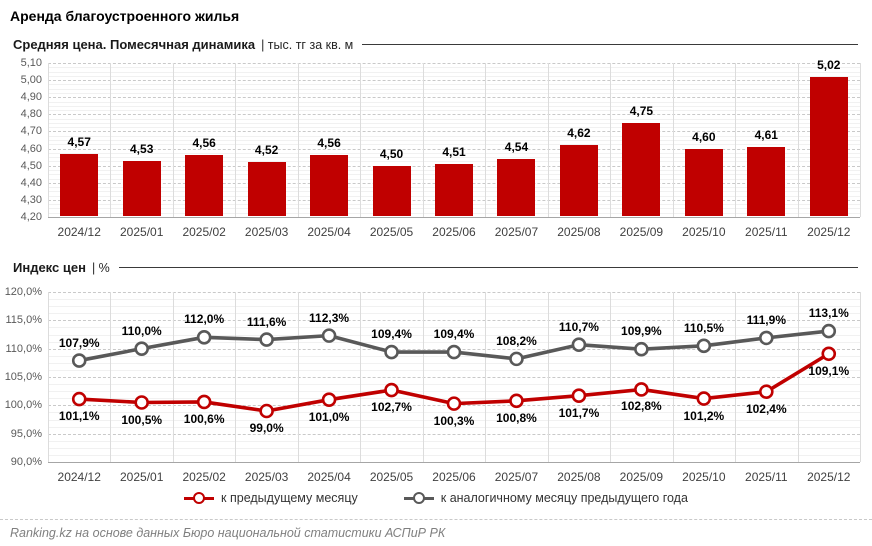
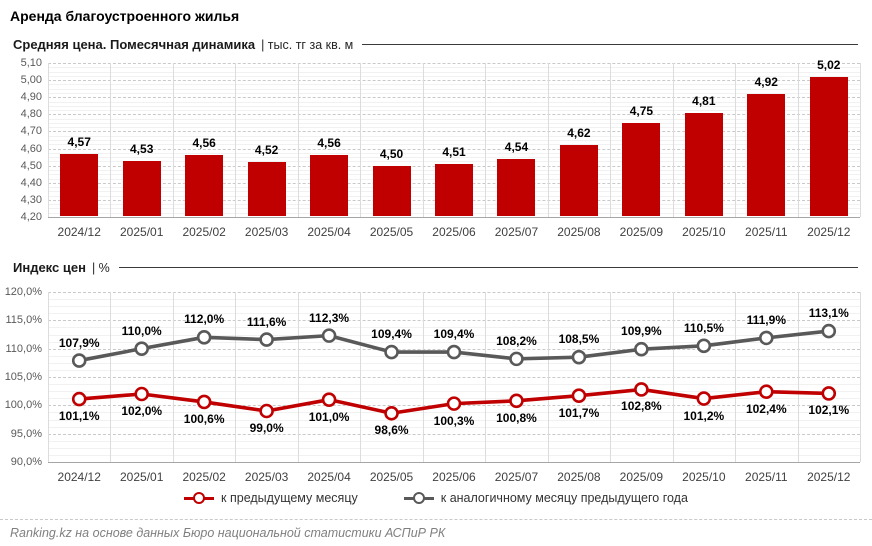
Средняя цена. Помесячная динамика/2025/10: 4,60 -> 4,81
Средняя цена. Помесячная динамика/2025/11: 4,61 -> 4,92
Индекс цен/к предыдущему месяцу/2025/01: 100,5% -> 102,0%
Индекс цен/к предыдущему месяцу/2025/05: 102,7% -> 98,6%
Индекс цен/к аналогичному месяцу предыдущего года/2025/08: 110,7% -> 108,5%
Индекс цен/к предыдущему месяцу/2025/12: 109,1% -> 102,1%
